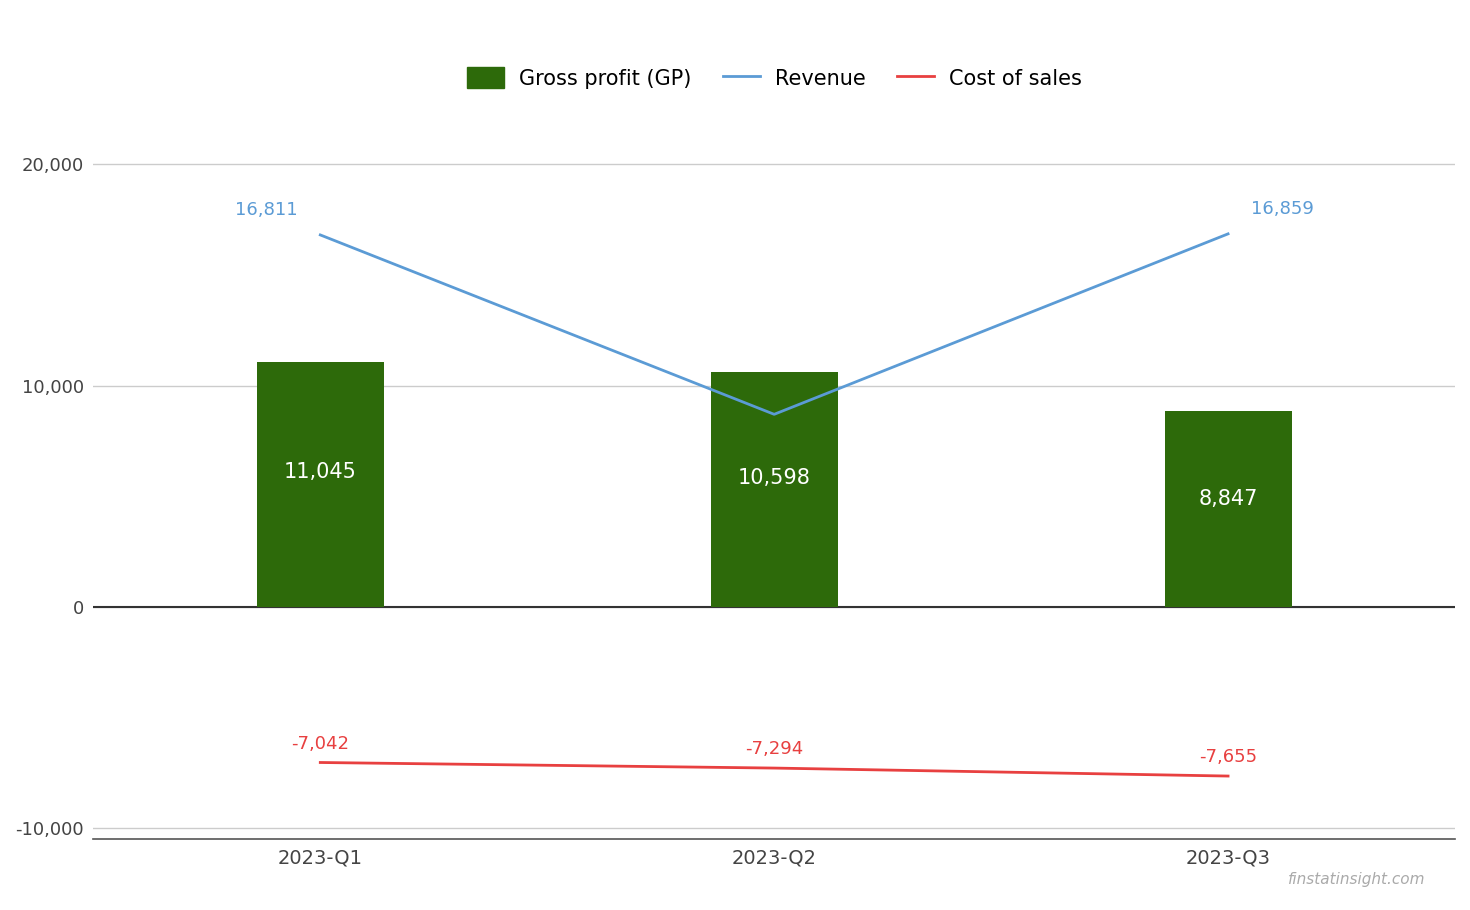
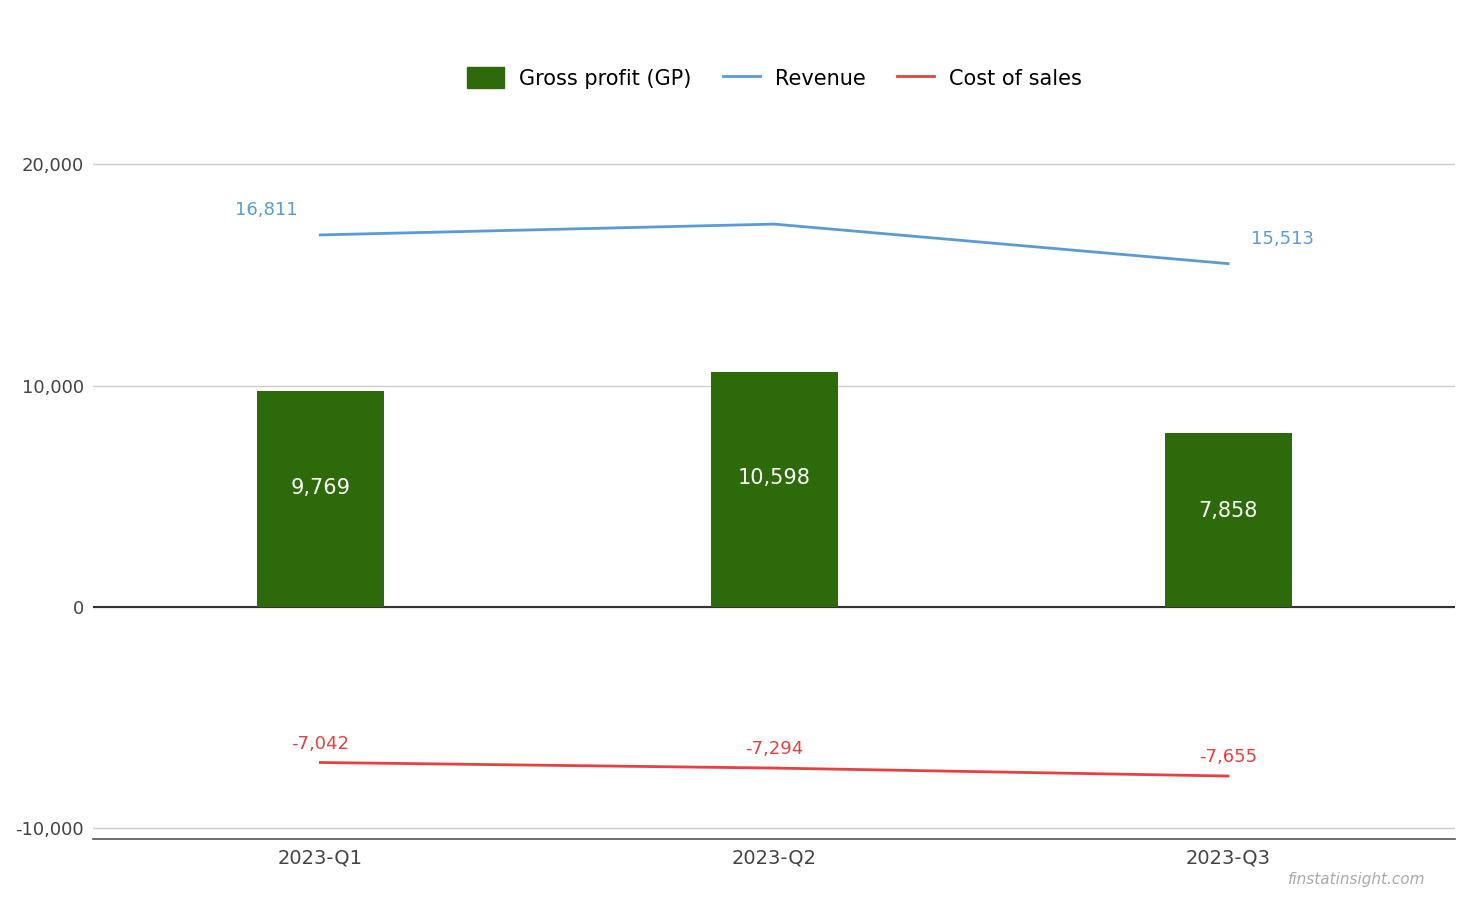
Gross profit (GP)/2023-Q1: 11,045 -> 9,769
Revenue/2023-Q2: 8,700 -> 17,300
Gross profit (GP)/2023-Q3: 8,847 -> 7,858
Revenue/2023-Q3: 16,859 -> 15,513
